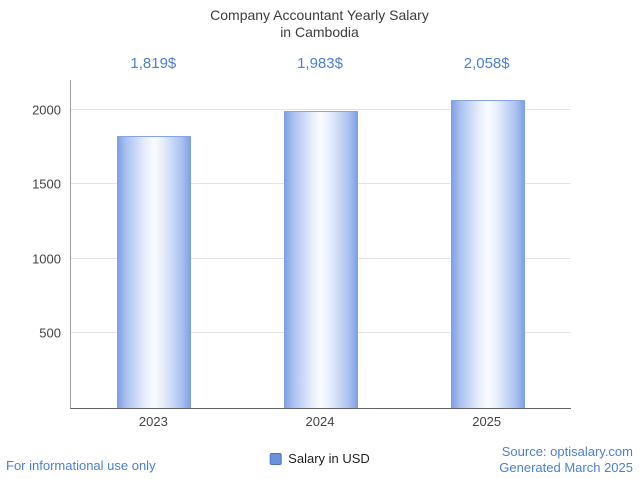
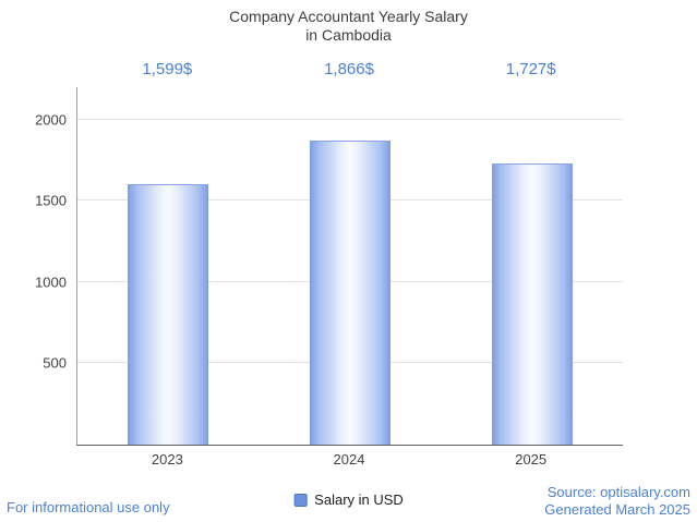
2023: 1,819 -> 1,599
2024: 1,983 -> 1,866
2025: 2,058 -> 1,727
